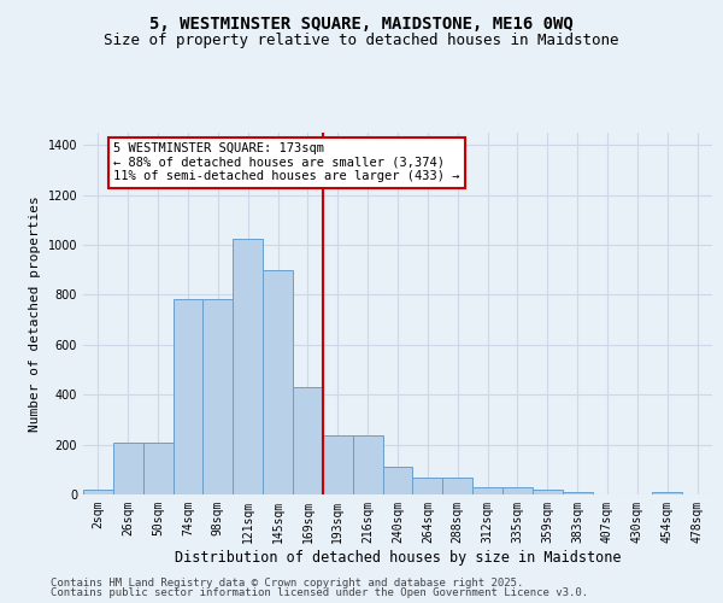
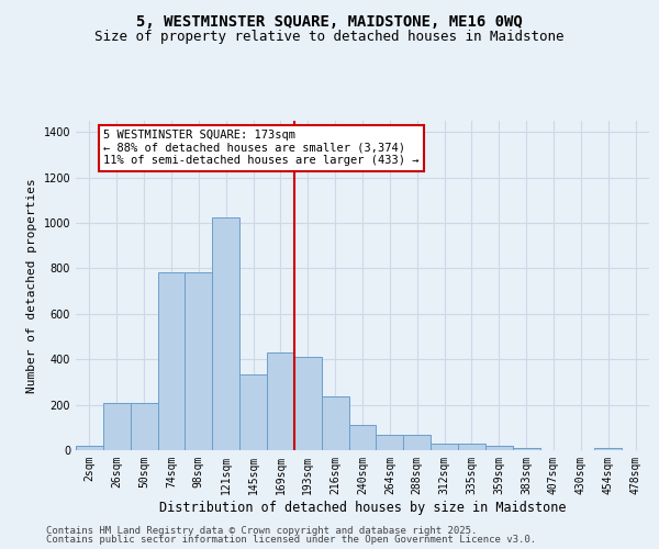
145sqm: 900 -> 335
193sqm: 235 -> 410
